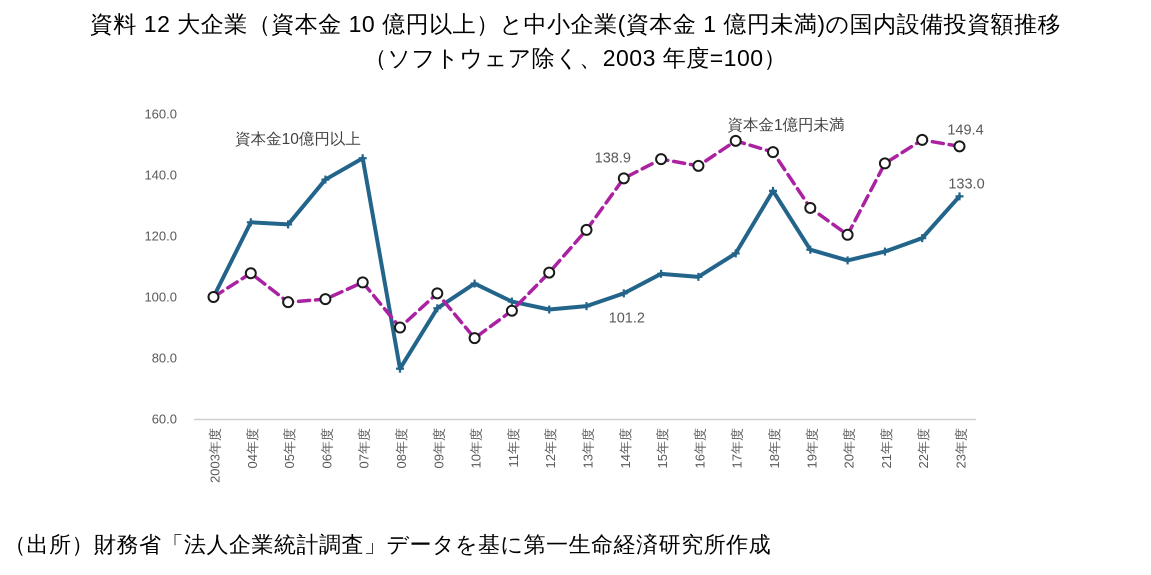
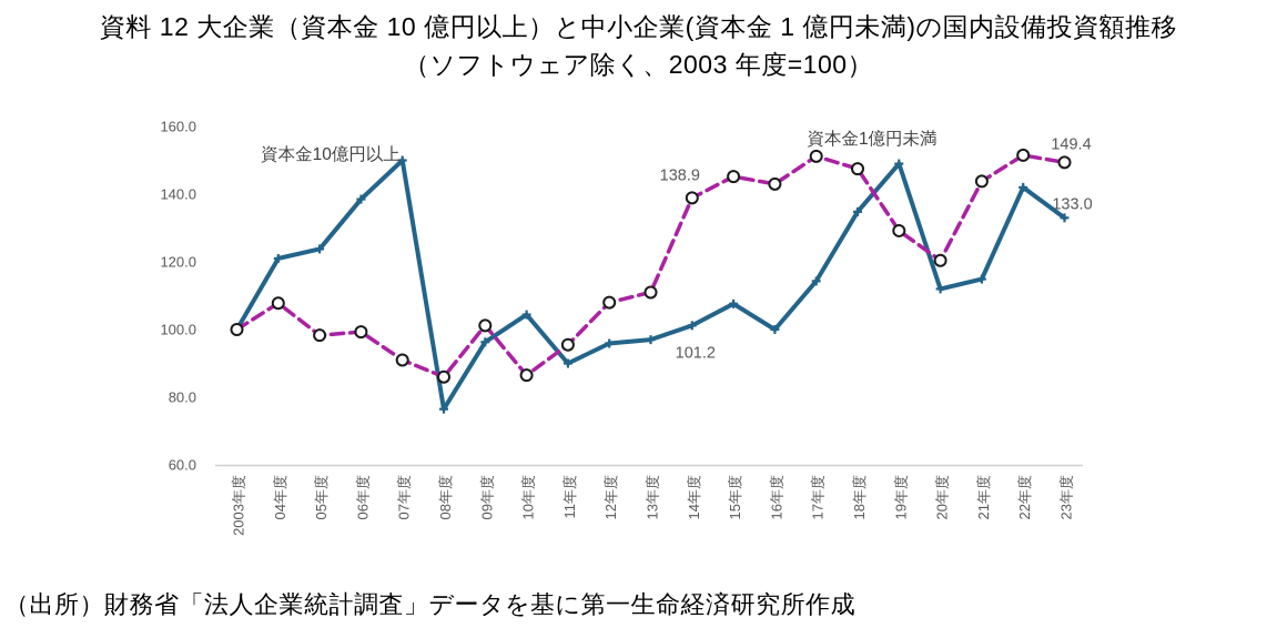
資本金10億円以上/04年度: 124 -> 121
資本金10億円以上/07年度: 146 -> 150
資本金1億円未満/07年度: 105 -> 91
資本金1億円未満/08年度: 90 -> 86
資本金10億円以上/11年度: 98 -> 90
資本金1億円未満/13年度: 122 -> 111
資本金10億円以上/16年度: 107 -> 100
資本金10億円以上/19年度: 116 -> 149
資本金10億円以上/22年度: 119 -> 142
